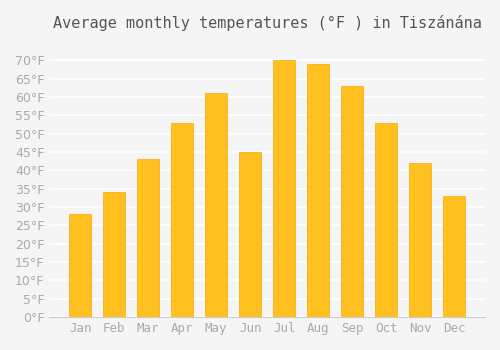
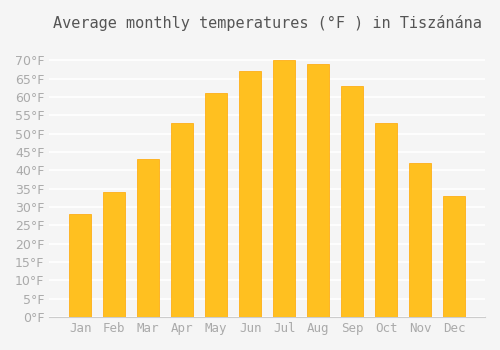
Jun: 45°F -> 67°F
